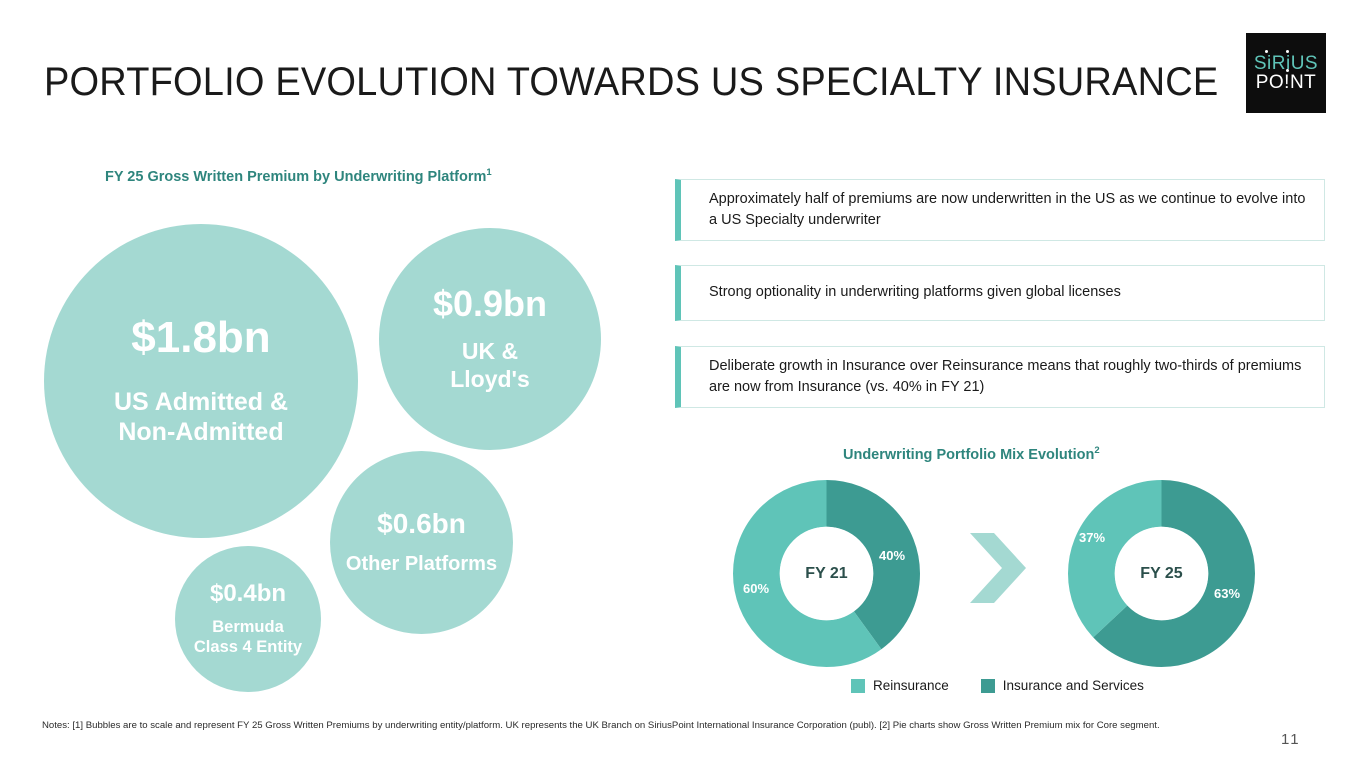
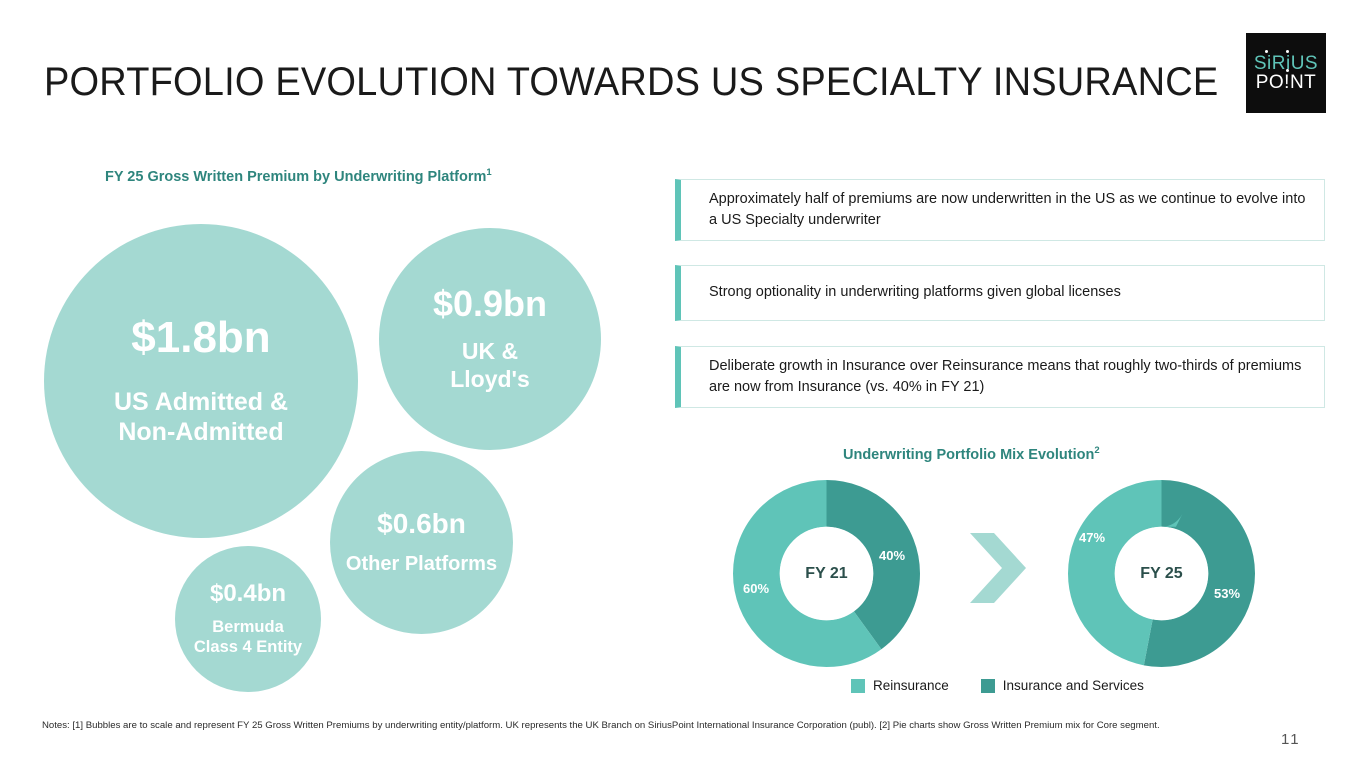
FY 25/Insurance and Services: 63% -> 53%
FY 25/Reinsurance: 37% -> 47%
